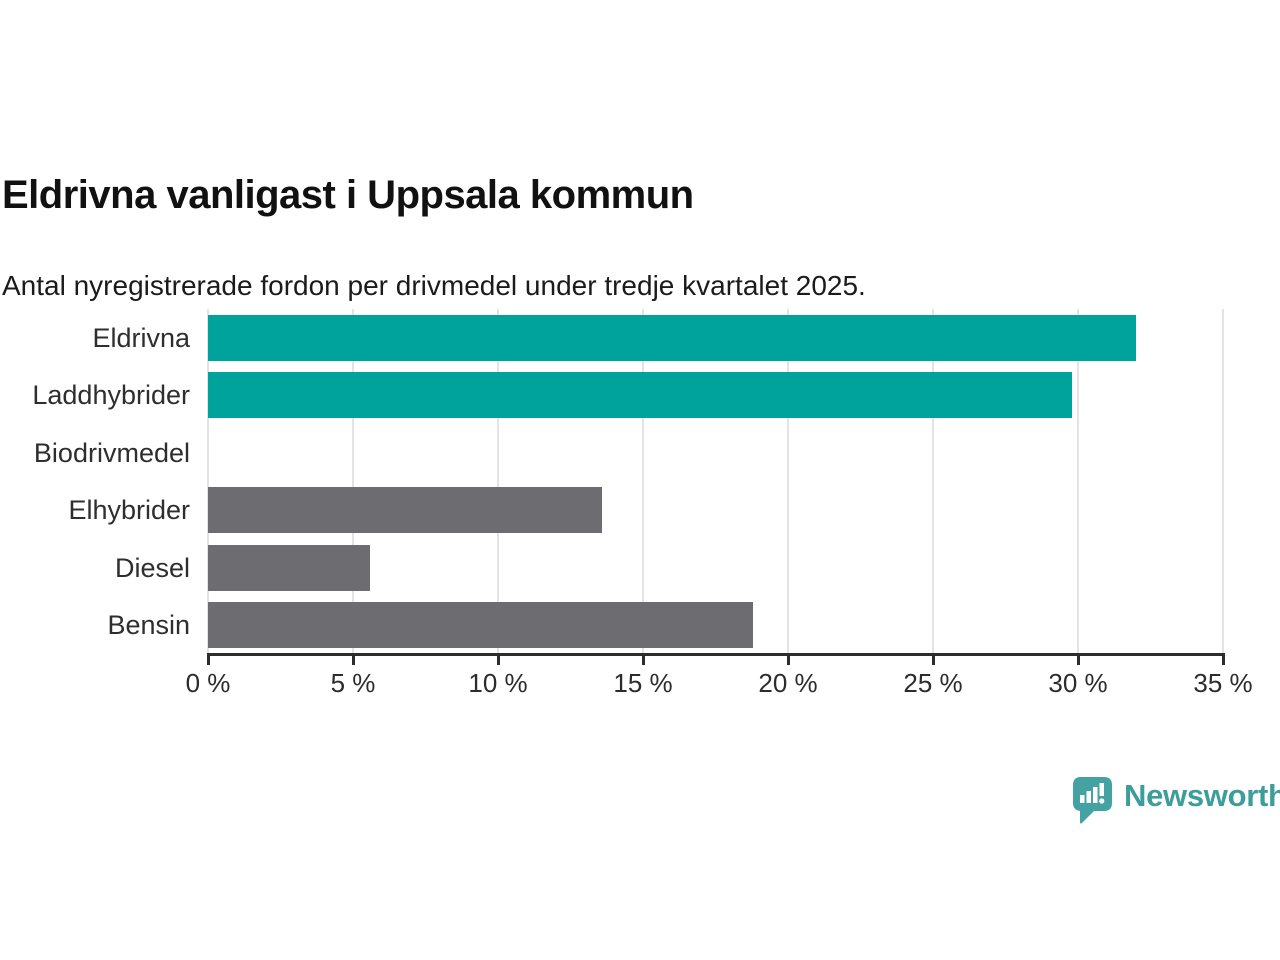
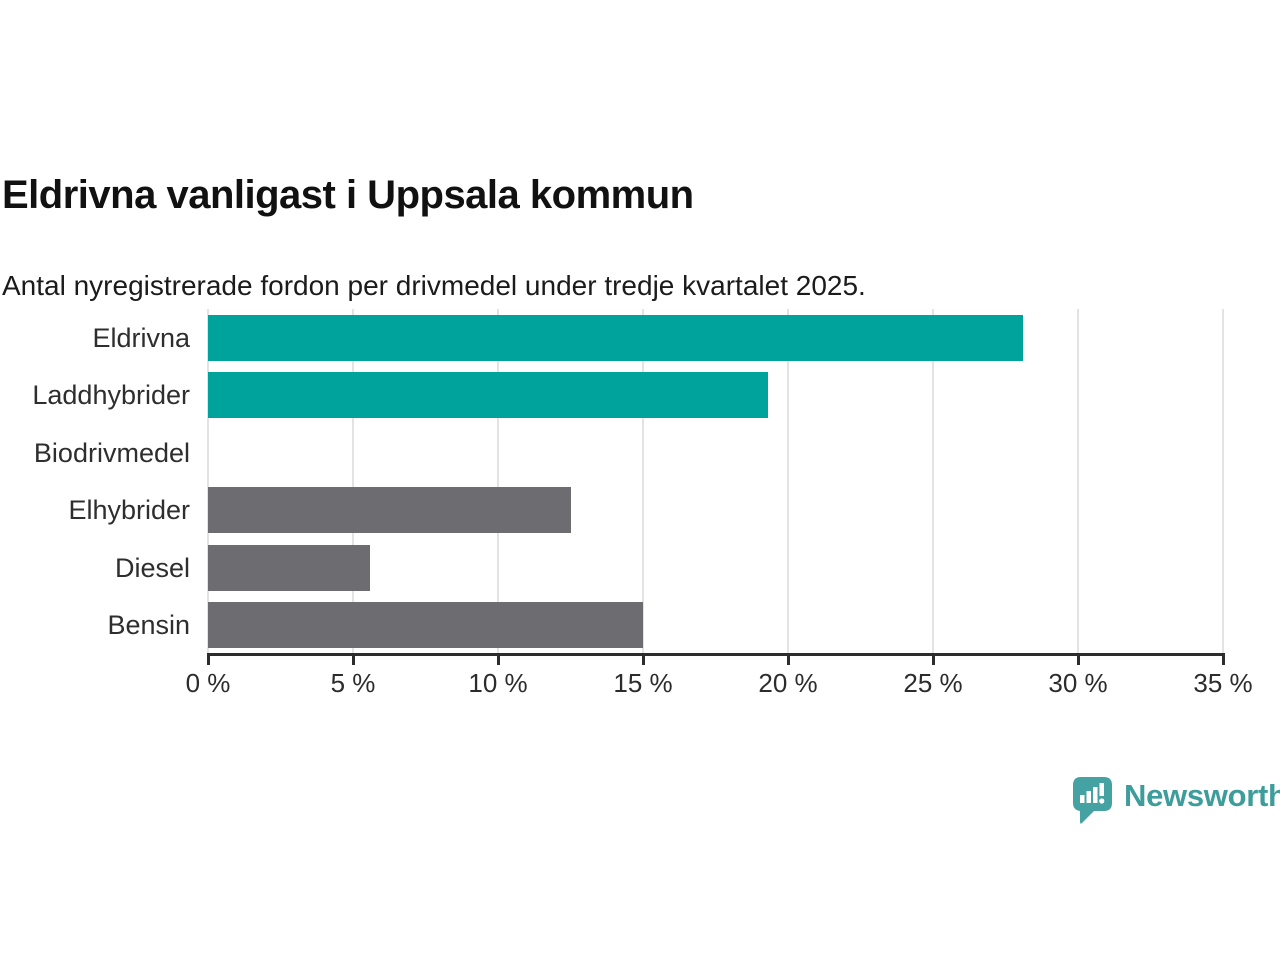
Eldrivna: 32.0% -> 28.1%
Laddhybrider: 29.8% -> 19.3%
Elhybrider: 13.6% -> 12.5%
Bensin: 18.8% -> 15.0%
